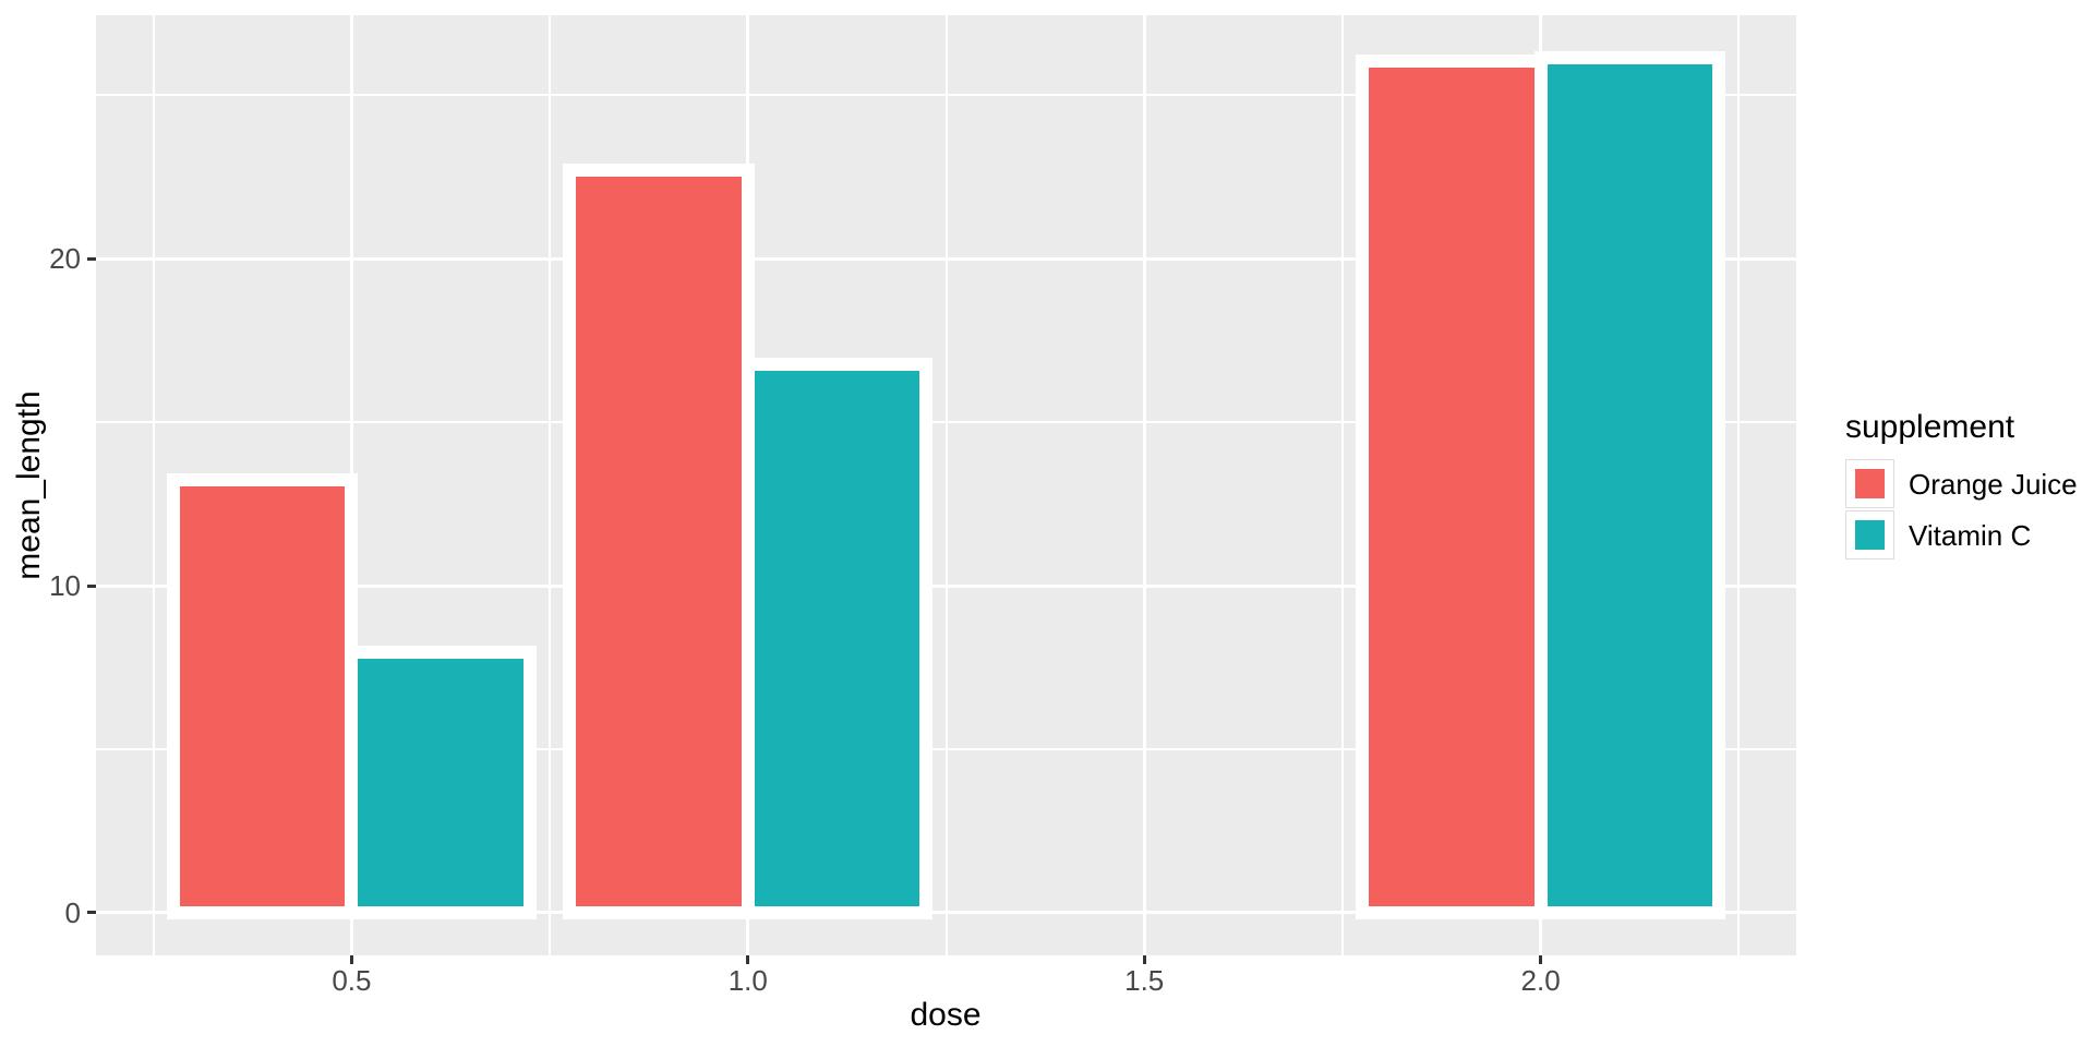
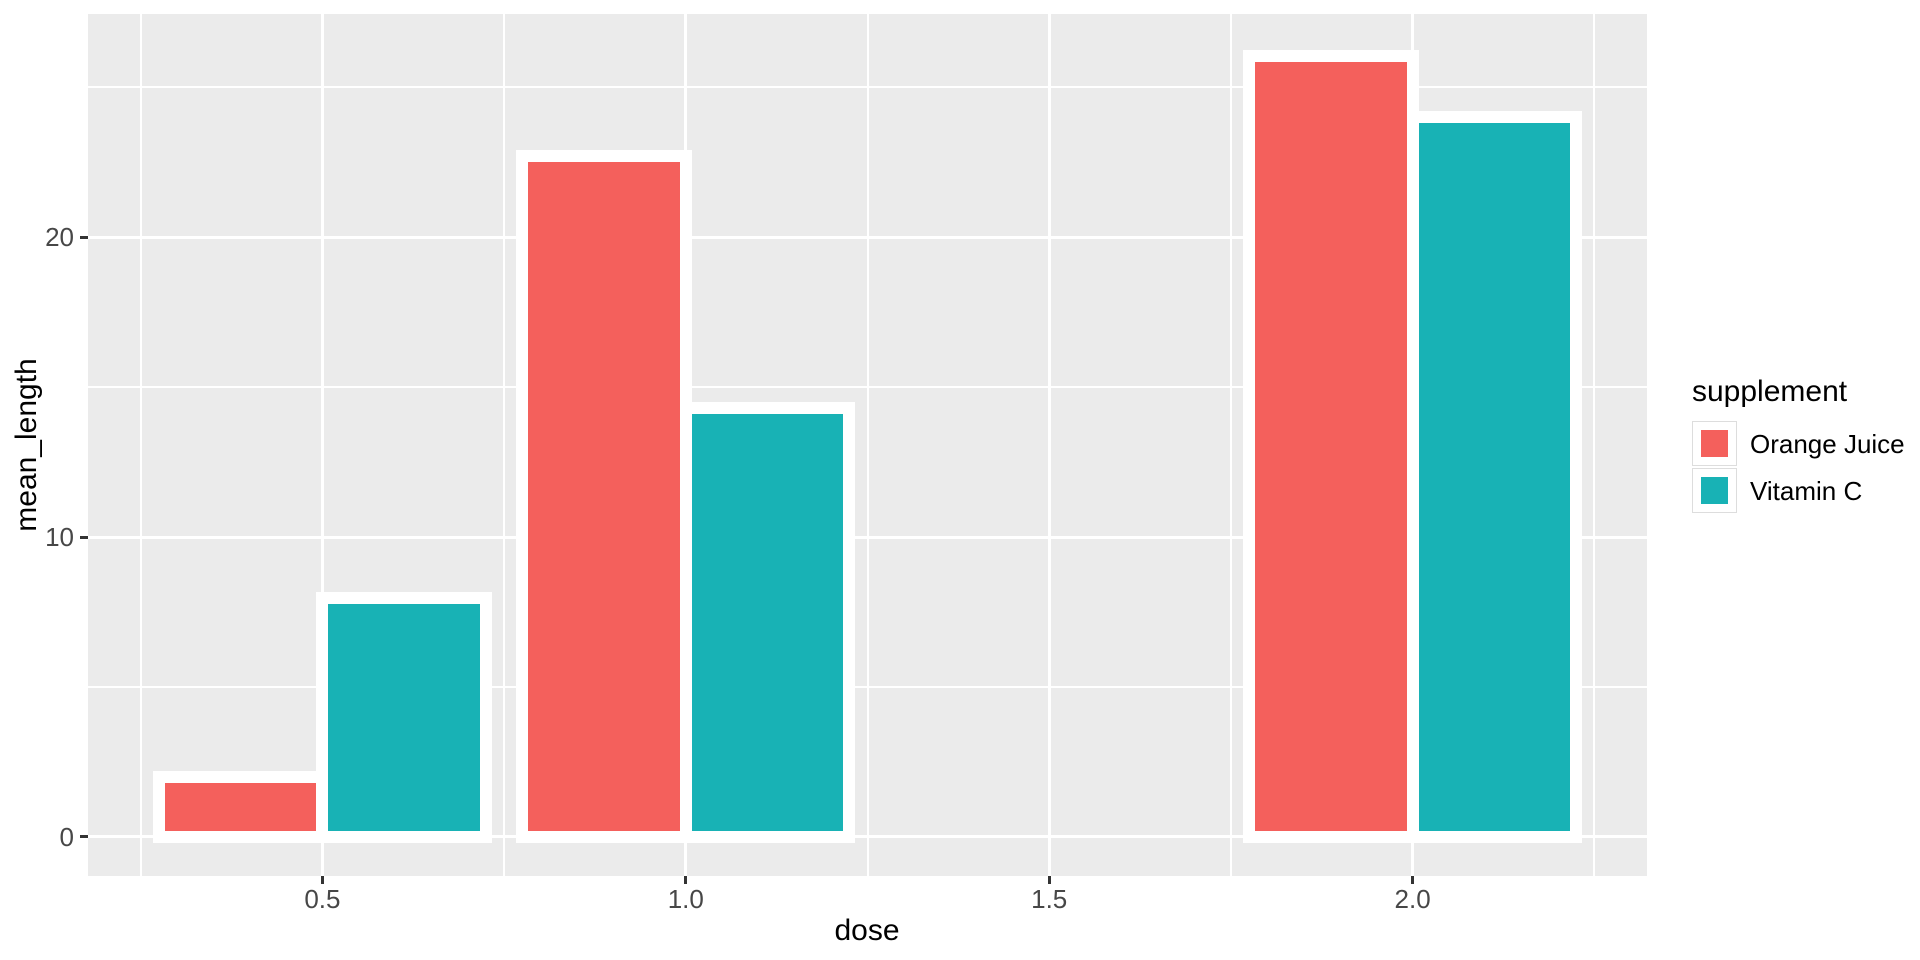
Orange Juice/0.5: 13.2 -> 2.0
Vitamin C/1.0: 16.8 -> 14.3
Vitamin C/2.0: 26.1 -> 24.0
